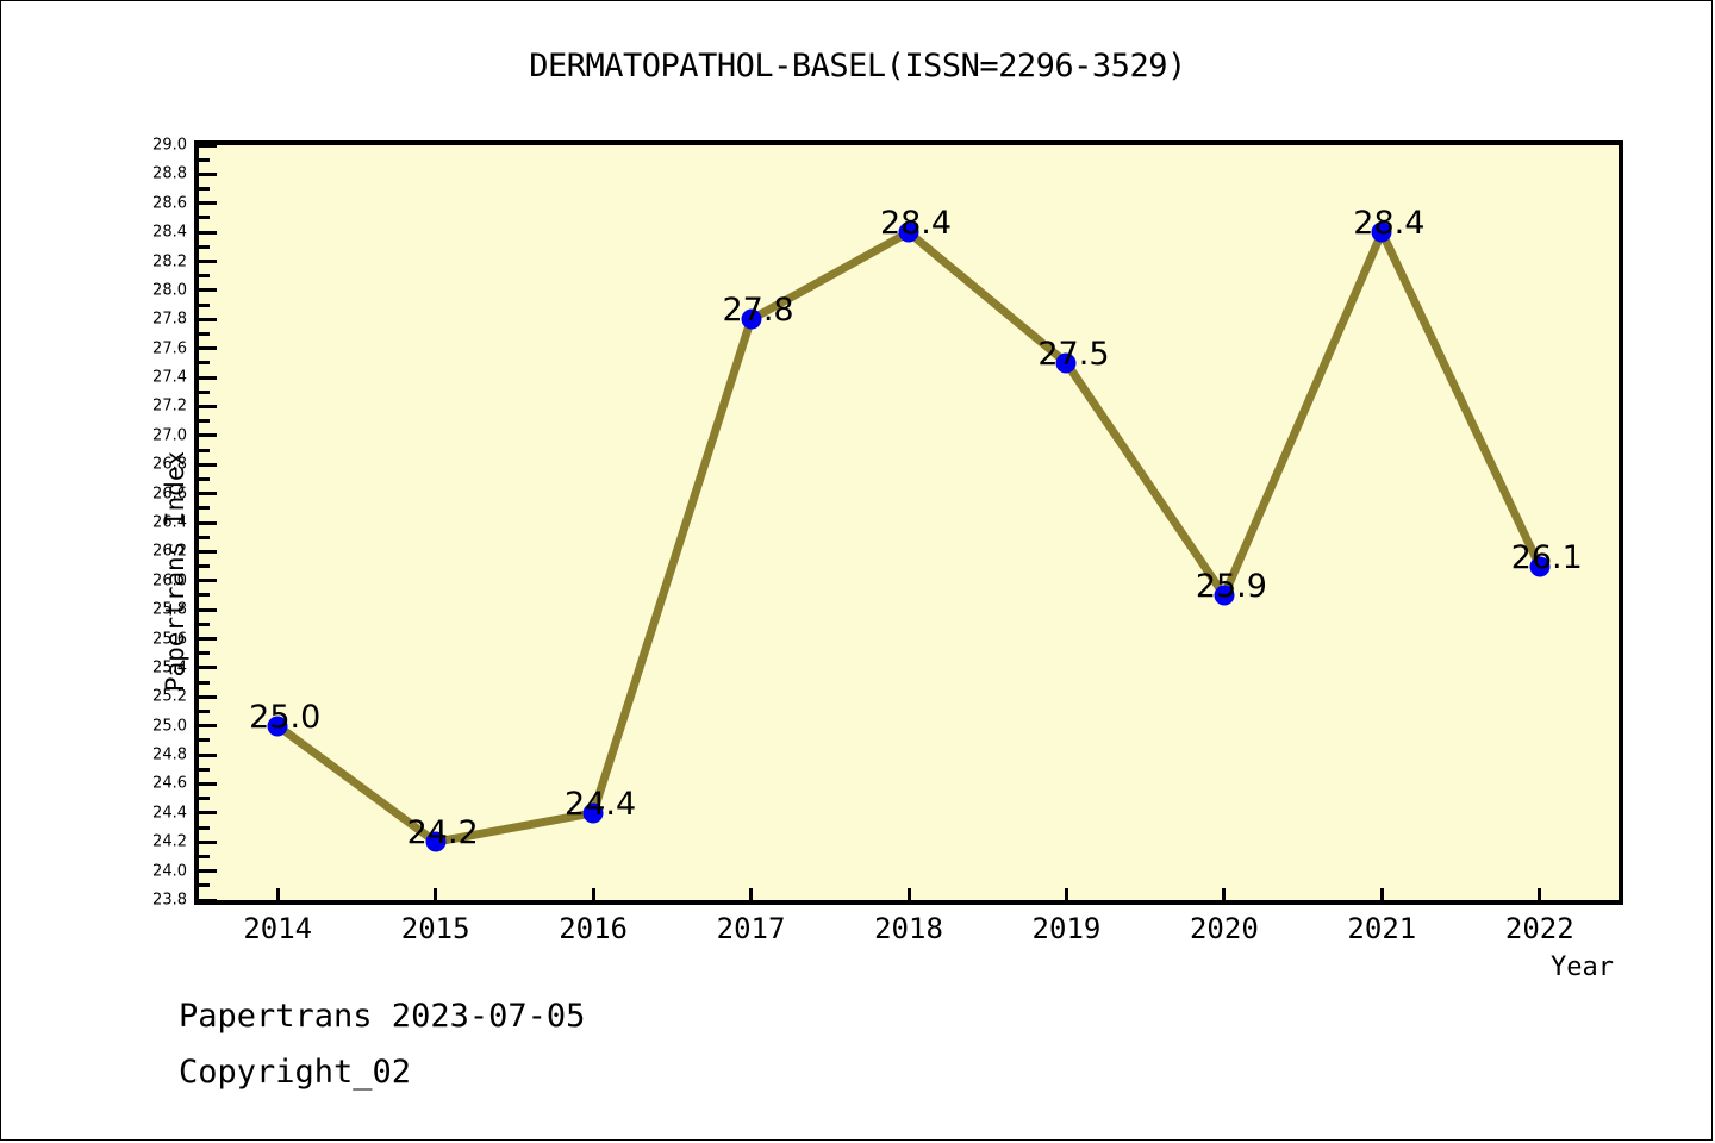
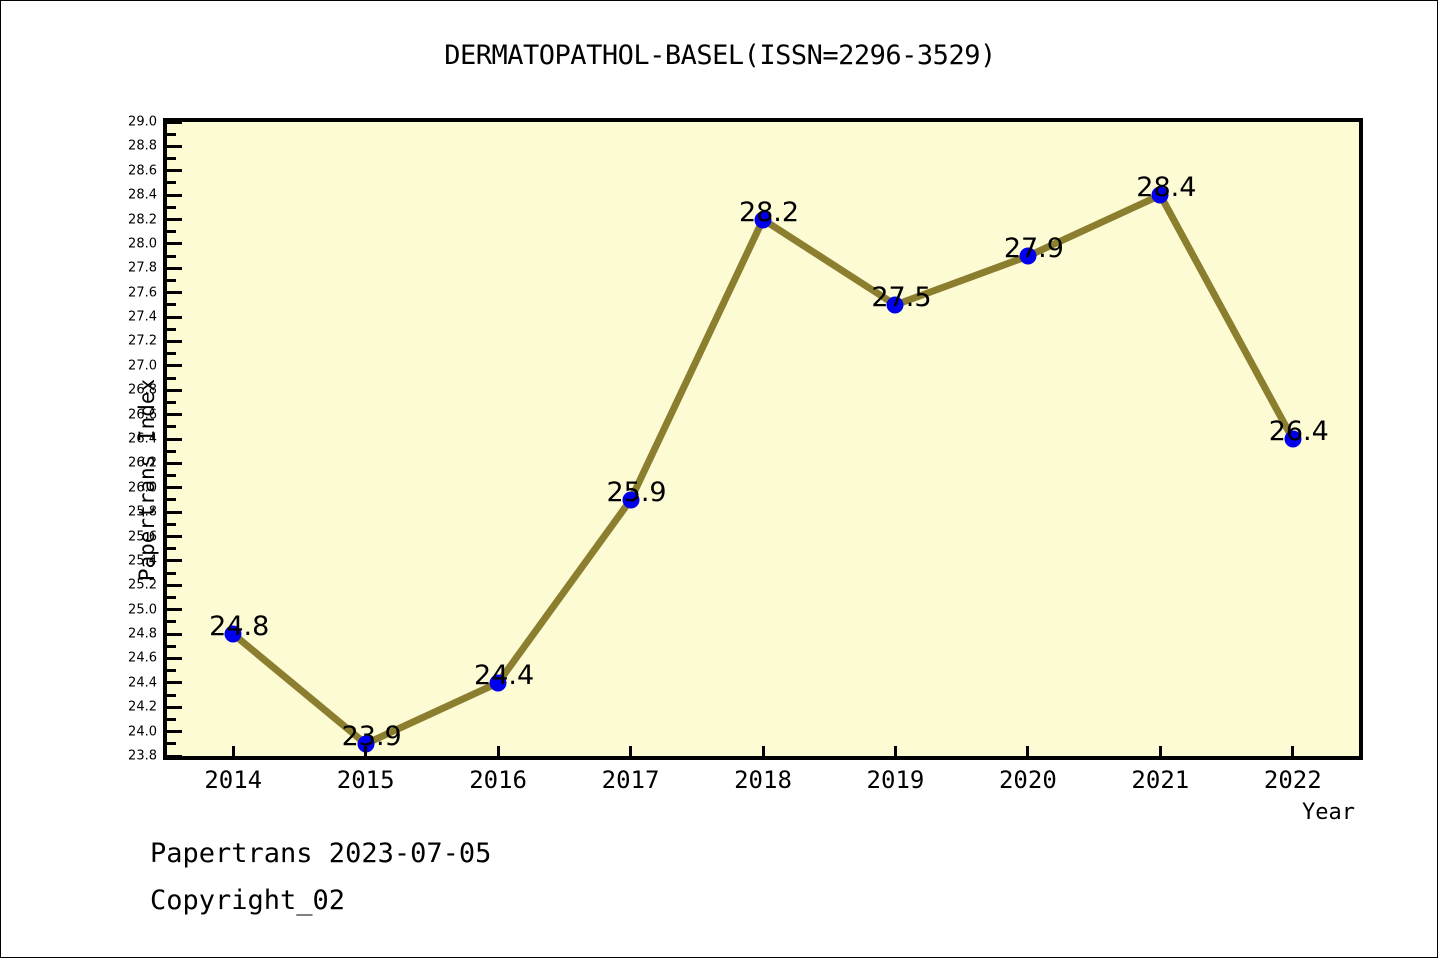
2014: 25.0 -> 24.8
2015: 24.2 -> 23.9
2017: 27.8 -> 25.9
2018: 28.4 -> 28.2
2020: 25.9 -> 27.9
2022: 26.1 -> 26.4
